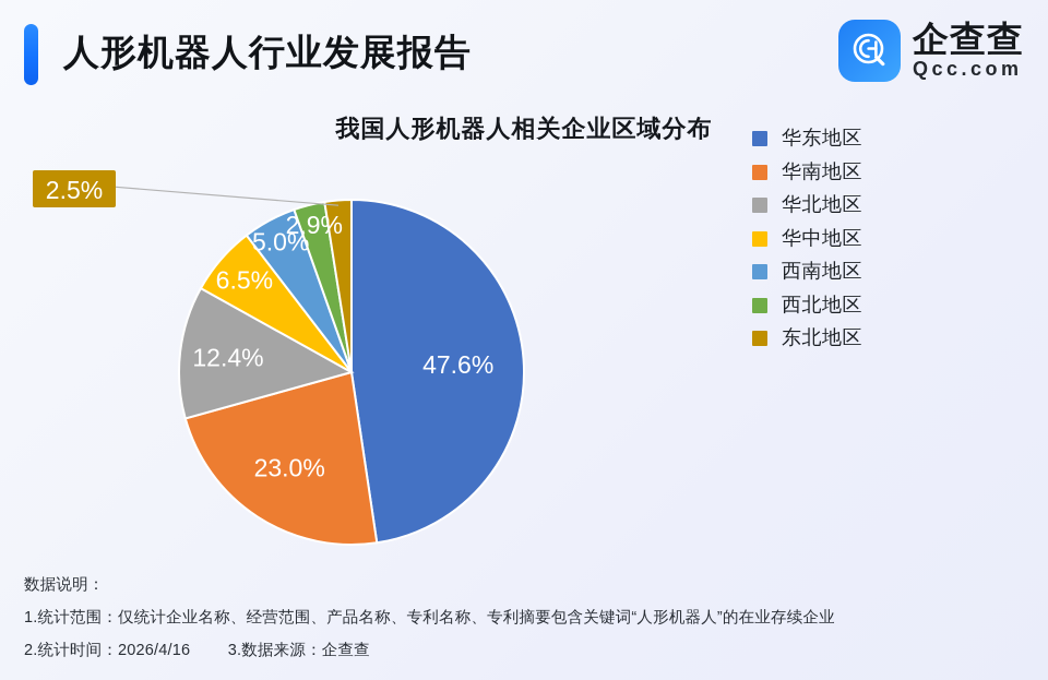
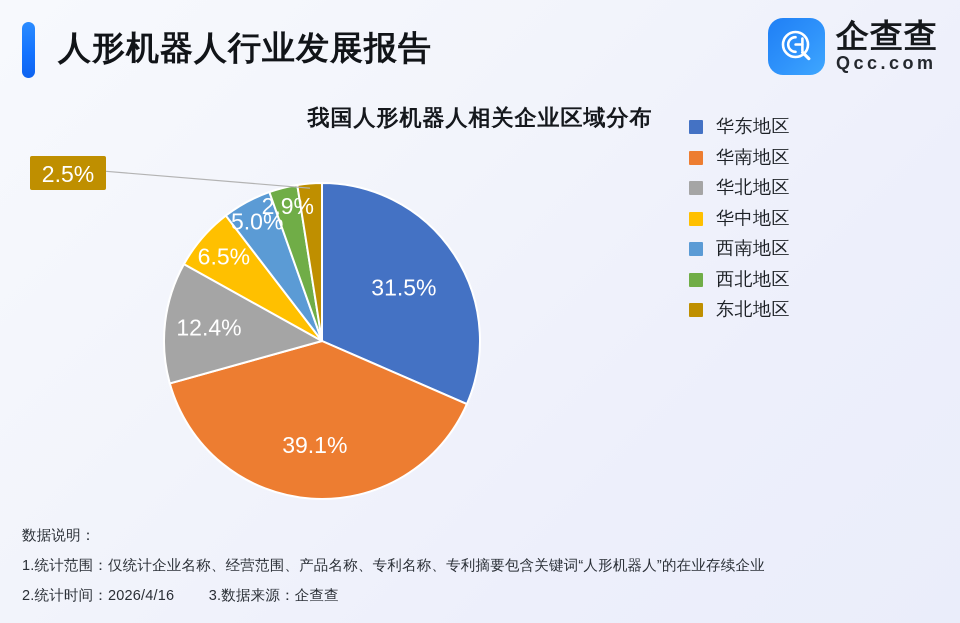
华东地区: 47.6% -> 31.5%
华南地区: 23.0% -> 39.1%
